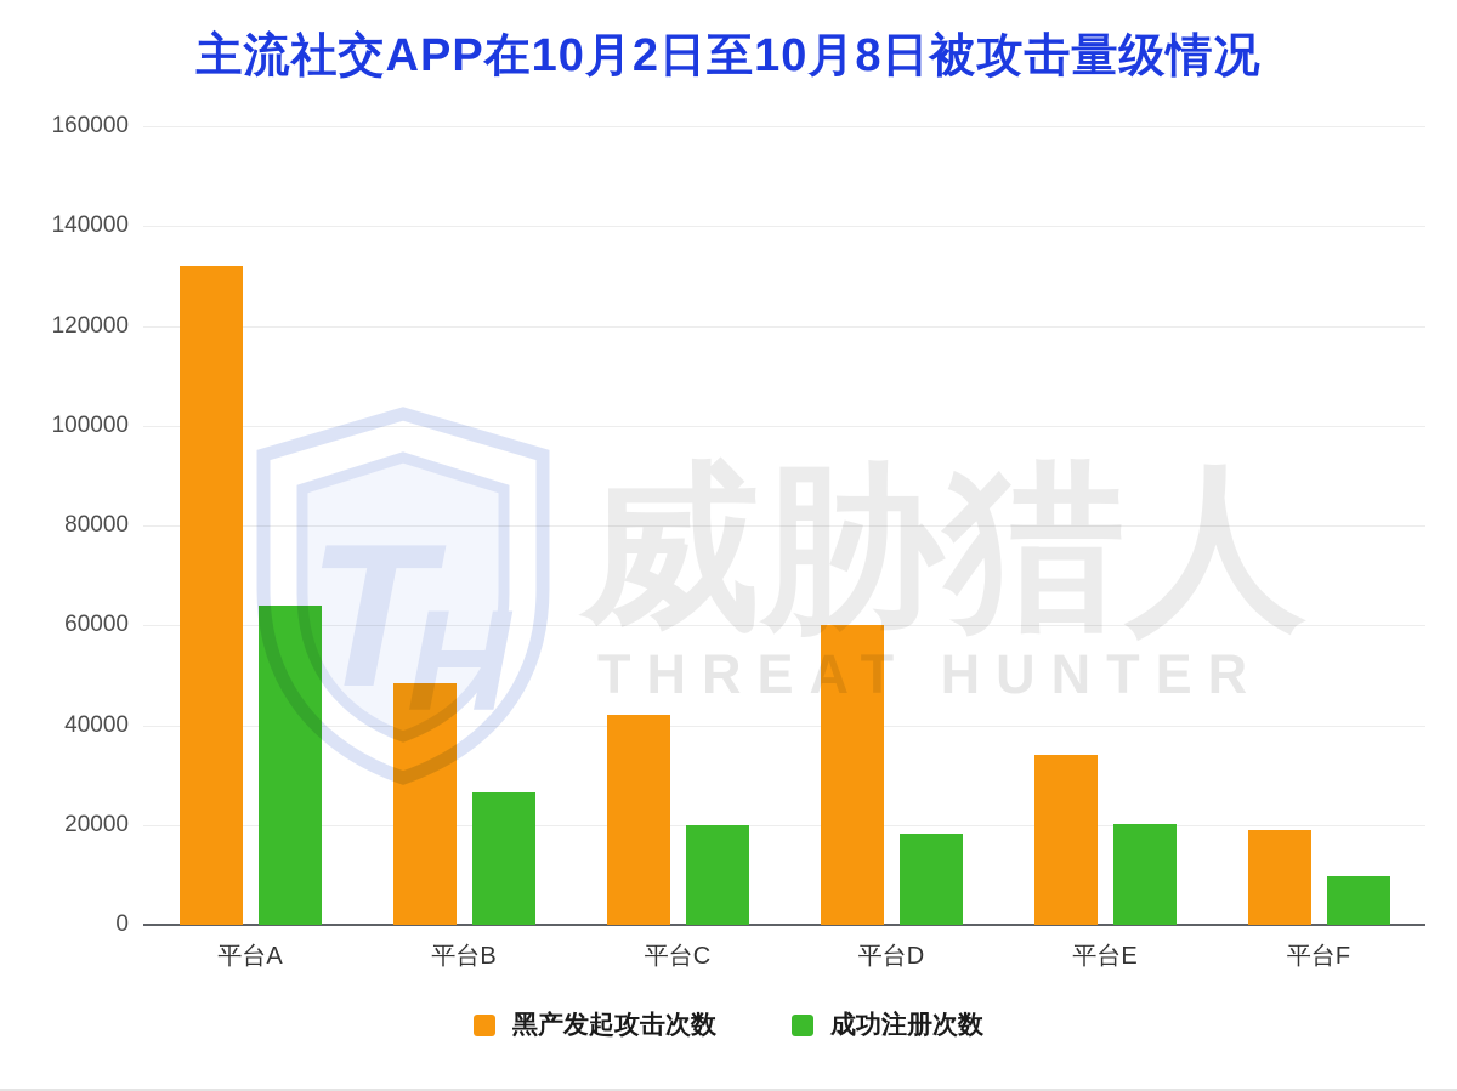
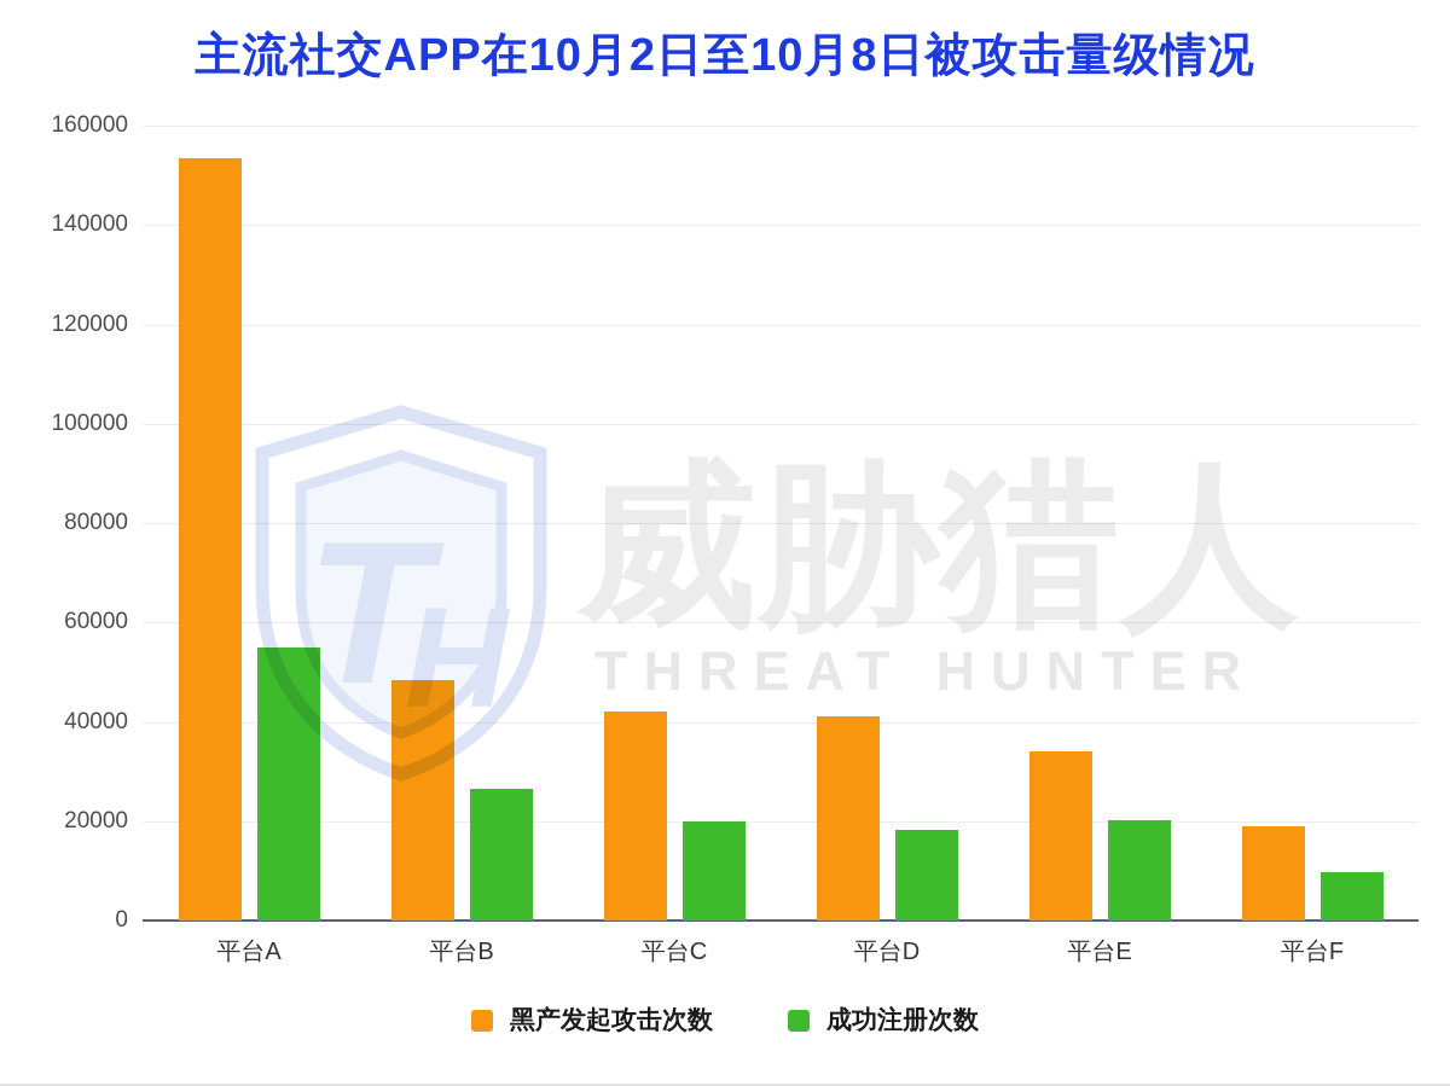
黑产发起攻击次数/平台A: 132000 -> 154000
成功注册次数/平台A: 64000 -> 55000
黑产发起攻击次数/平台D: 60000 -> 41000
